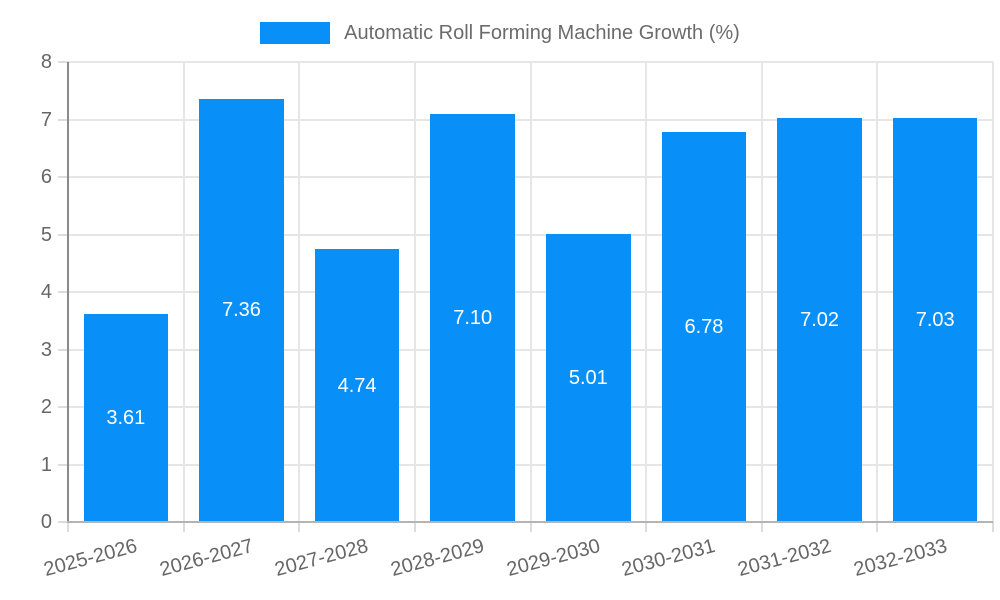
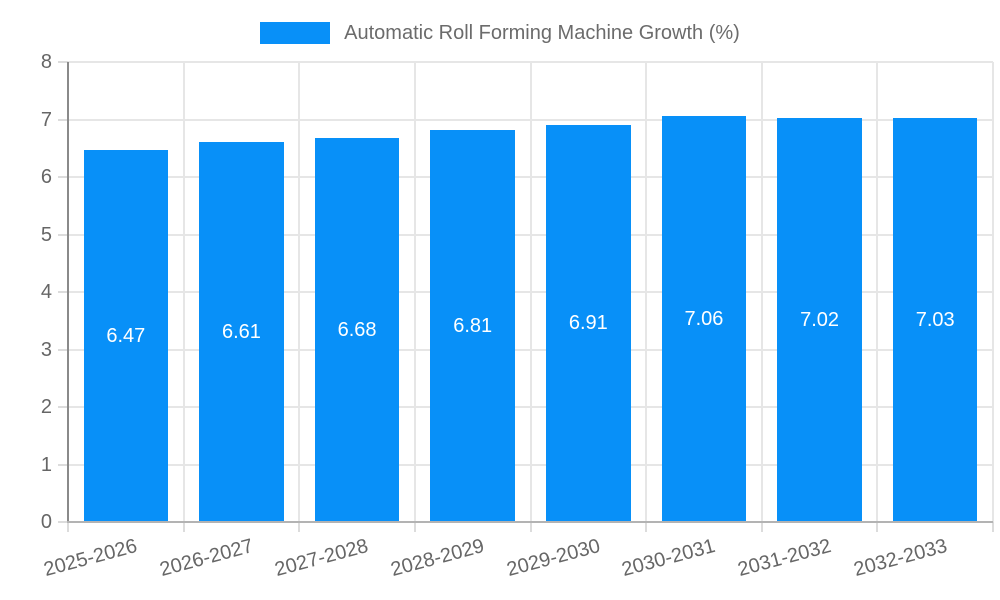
2025-2026: 3.61 -> 6.47
2026-2027: 7.36 -> 6.61
2027-2028: 4.74 -> 6.68
2028-2029: 7.10 -> 6.81
2029-2030: 5.01 -> 6.91
2030-2031: 6.78 -> 7.06
